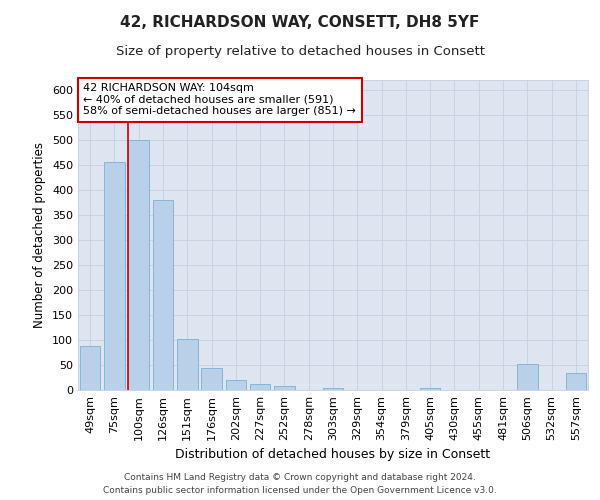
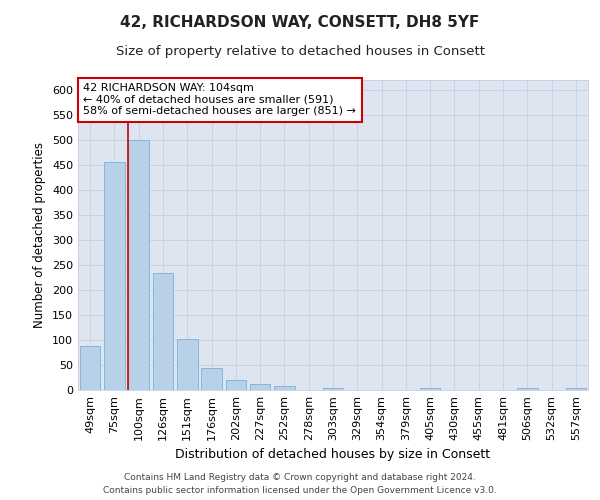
126sqm: 380 -> 235
506sqm: 52 -> 4
557sqm: 34 -> 4
